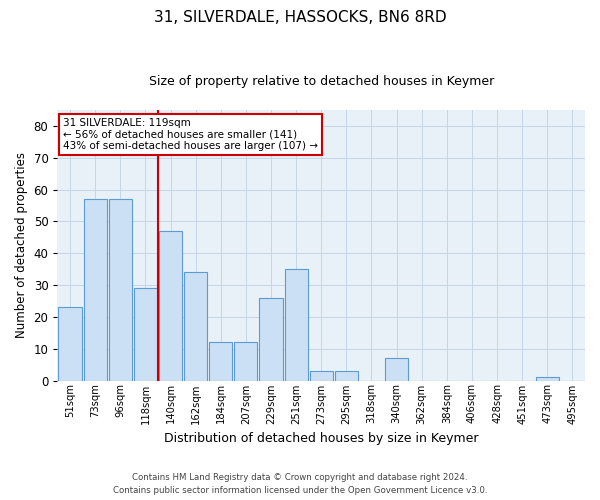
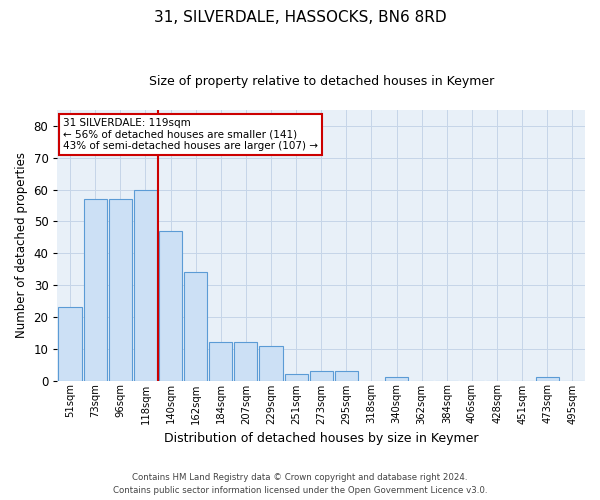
118sqm: 29 -> 60
229sqm: 26 -> 11
251sqm: 35 -> 2
340sqm: 7 -> 1
